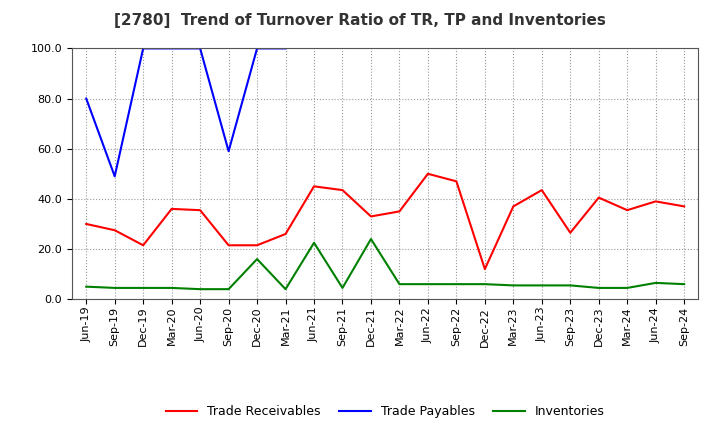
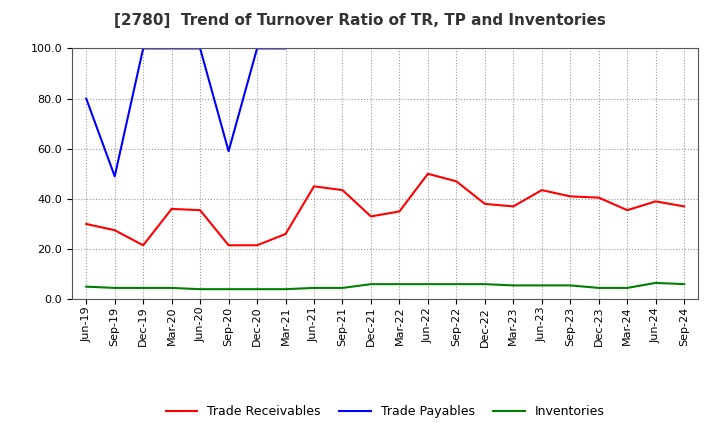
Inventories/Dec-20: 16.0 -> 4.0
Inventories/Jun-21: 22.5 -> 4.5
Inventories/Dec-21: 24.0 -> 6.0
Trade Receivables/Dec-22: 12.0 -> 38.0
Trade Receivables/Sep-23: 26.5 -> 41.0
